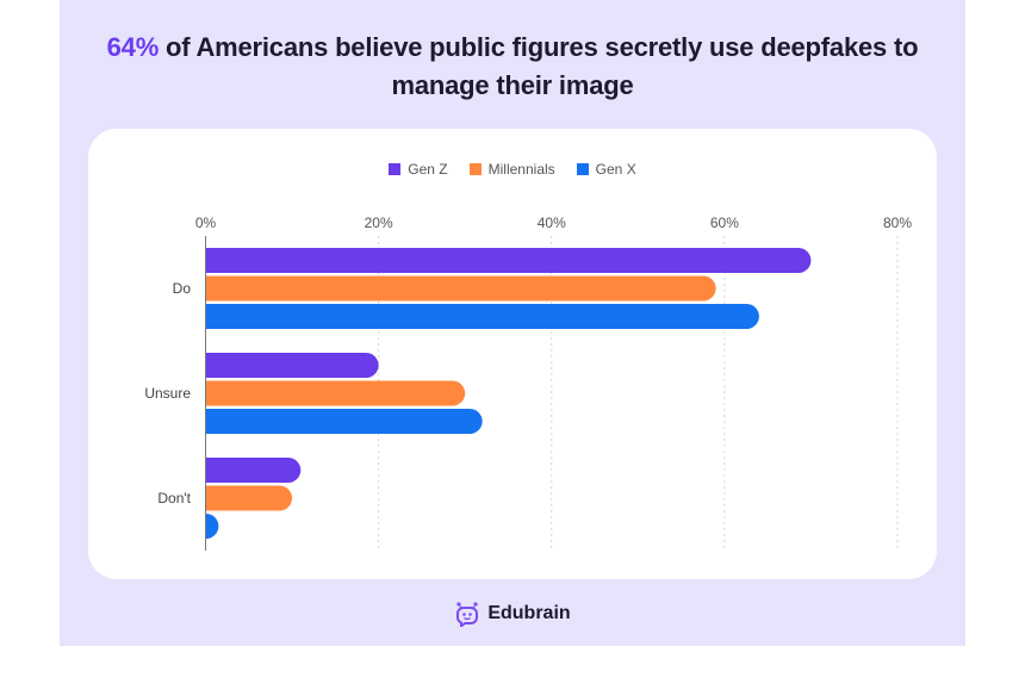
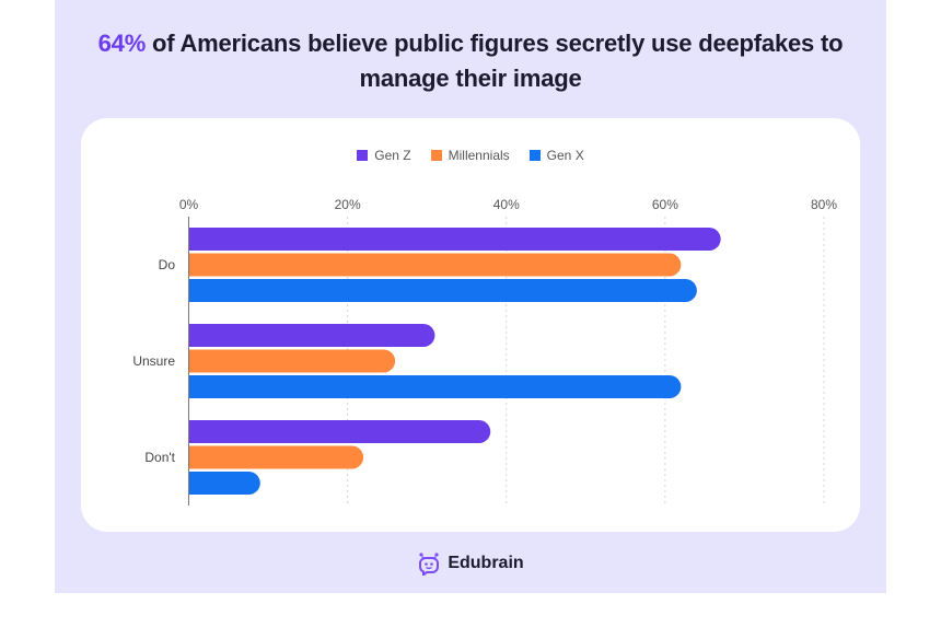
Gen Z/Do: 70% -> 67%
Millennials/Do: 59% -> 62%
Gen Z/Unsure: 20% -> 31%
Millennials/Unsure: 30% -> 26%
Gen X/Unsure: 32% -> 62%
Gen Z/Don't: 11% -> 38%
Millennials/Don't: 10% -> 22%
Gen X/Don't: 2% -> 9%
